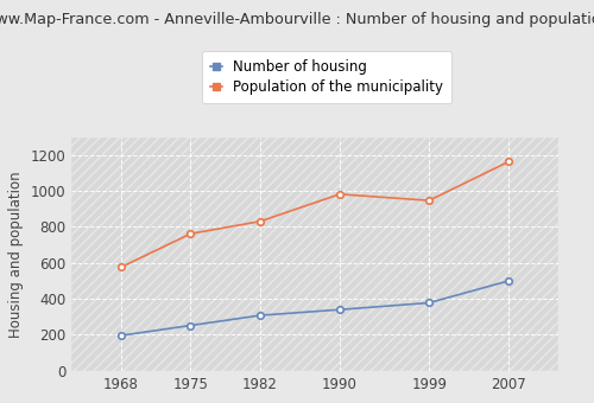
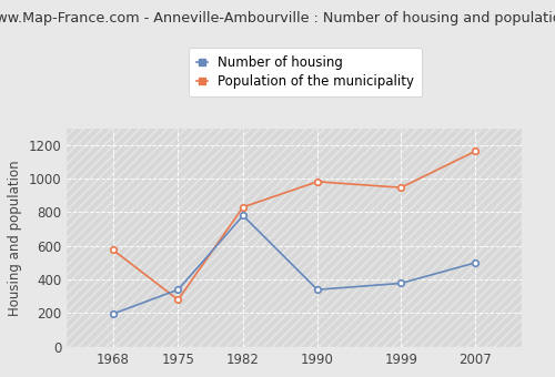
Number of housing/1975: 250 -> 340
Population of the municipality/1975: 760 -> 280
Number of housing/1982: 310 -> 780
